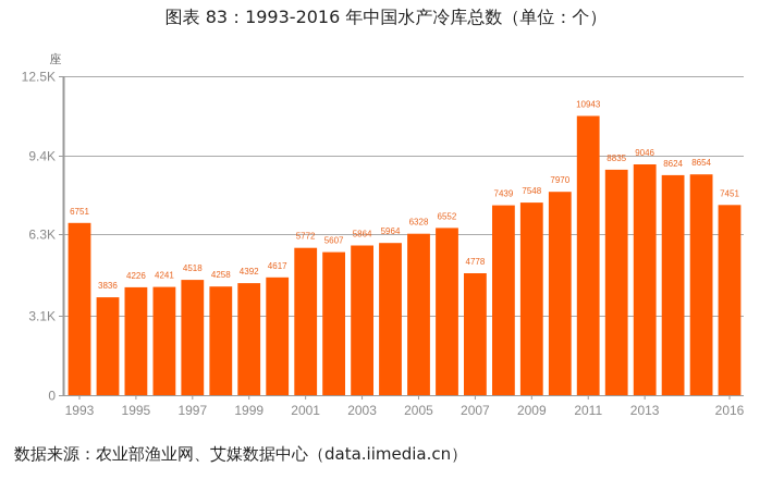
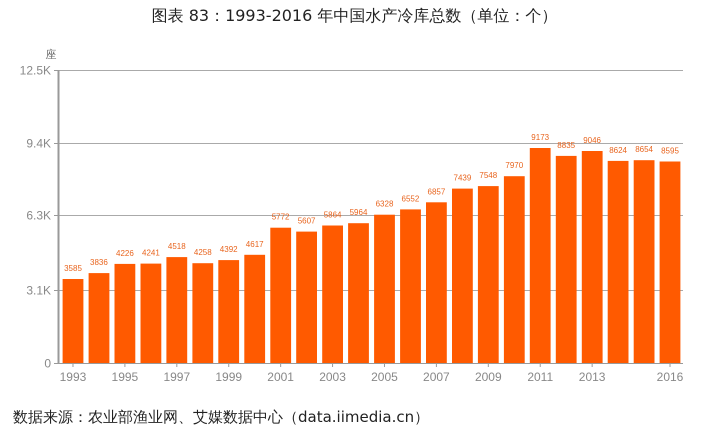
1993: 6751 -> 3585
2007: 4778 -> 6857
2011: 10943 -> 9173
2016: 7451 -> 8595
